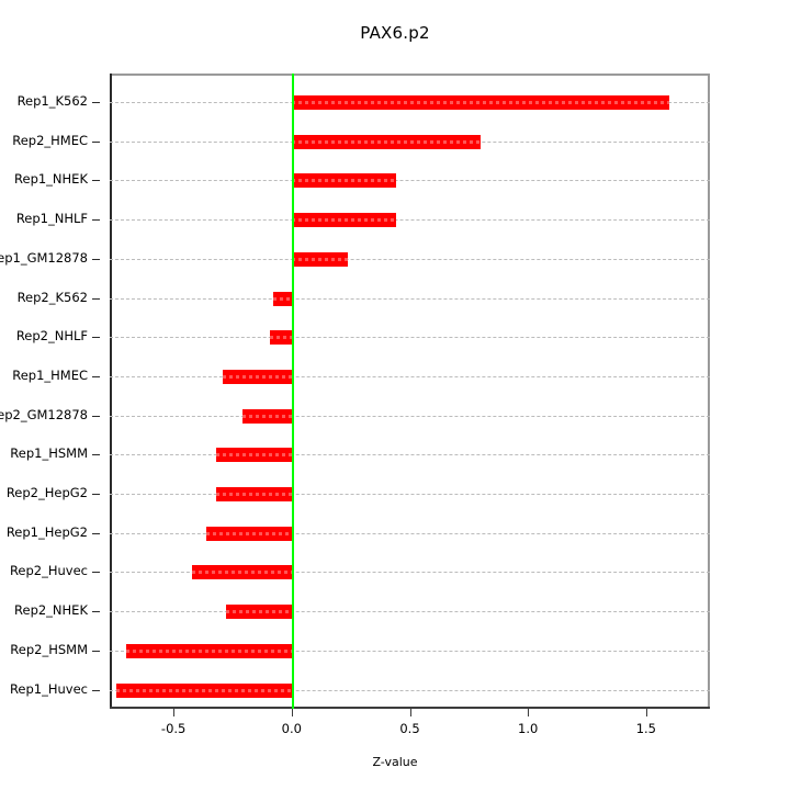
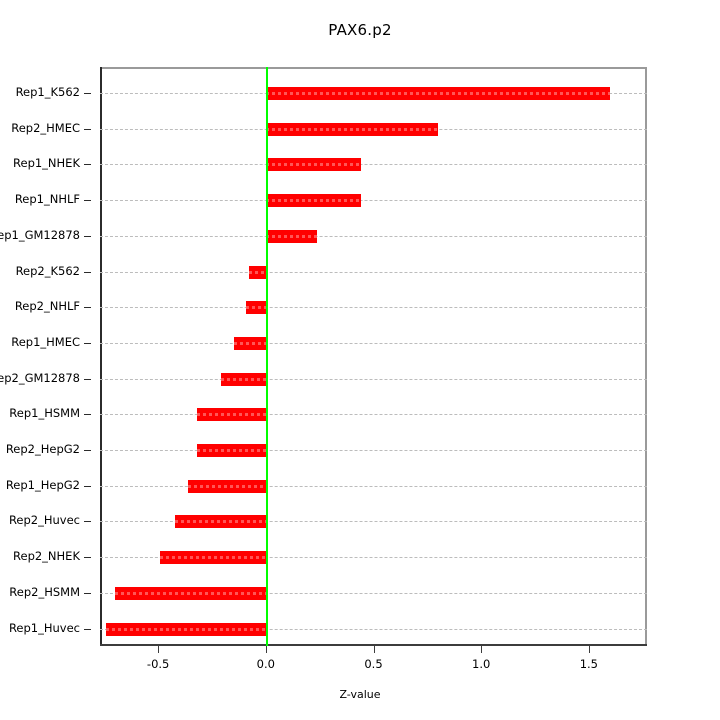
Rep1_HMEC: -0.29 -> -0.15
Rep2_NHEK: -0.28 -> -0.49
